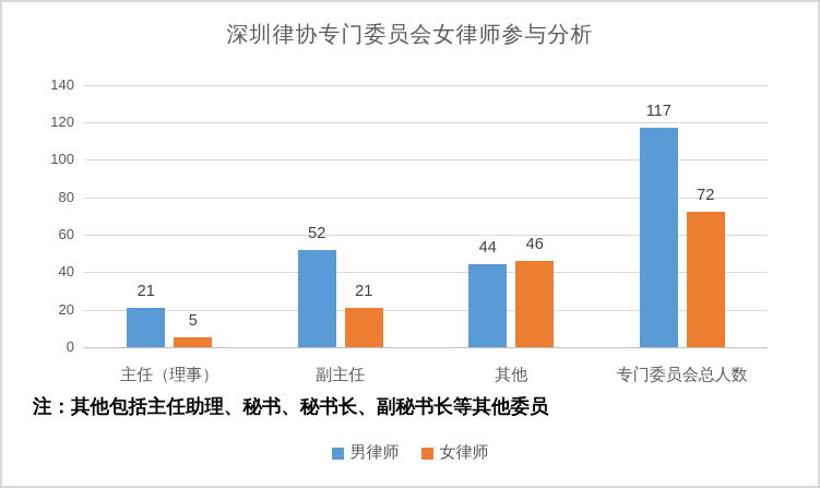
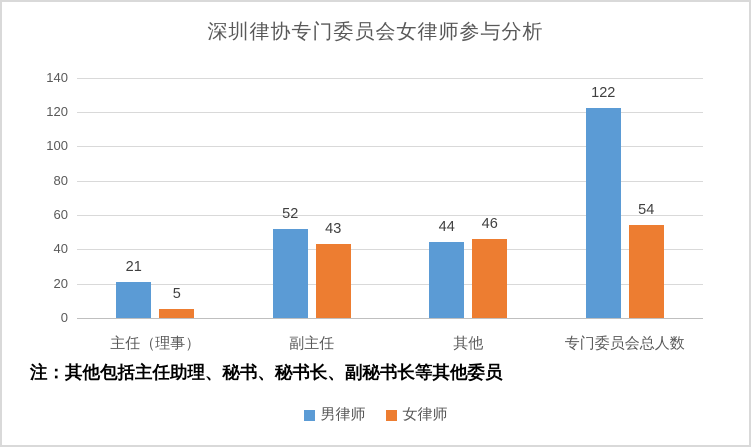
女律师/副主任: 21 -> 43
男律师/专门委员会总人数: 117 -> 122
女律师/专门委员会总人数: 72 -> 54
